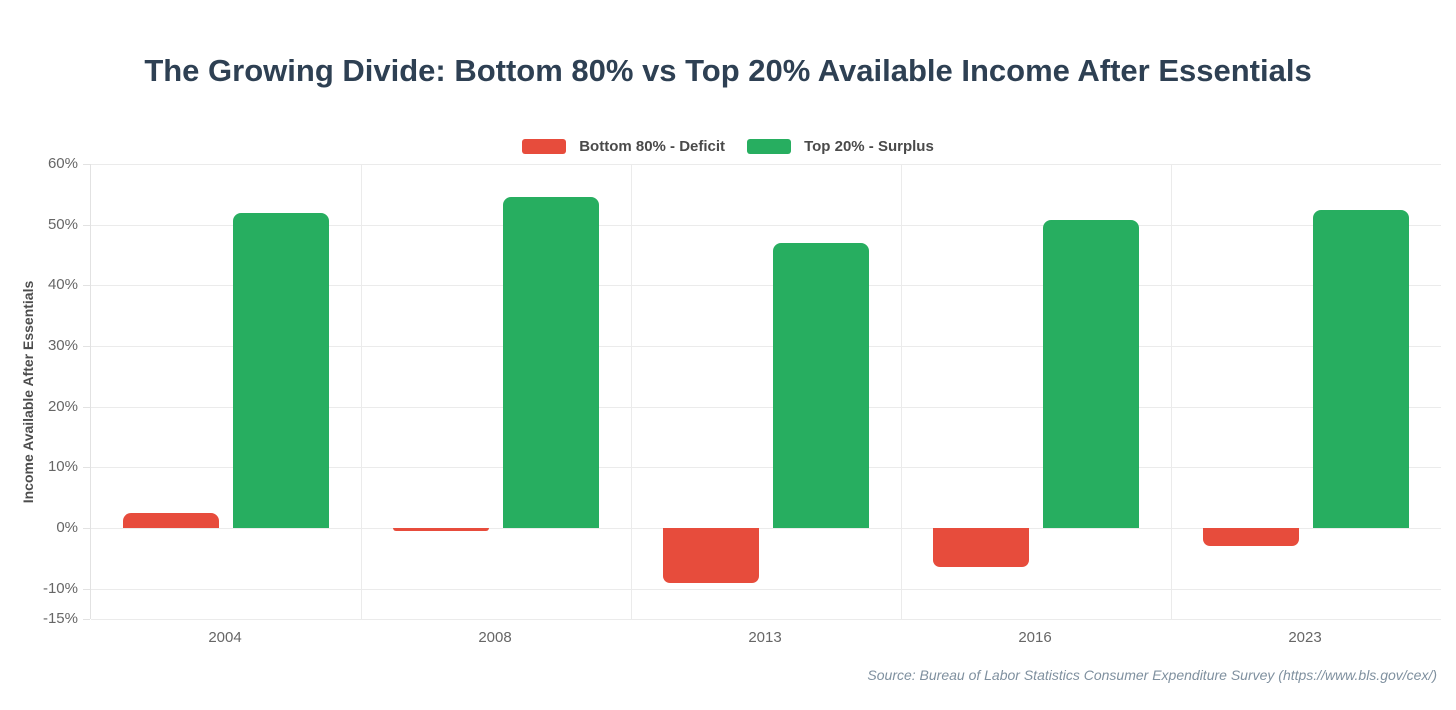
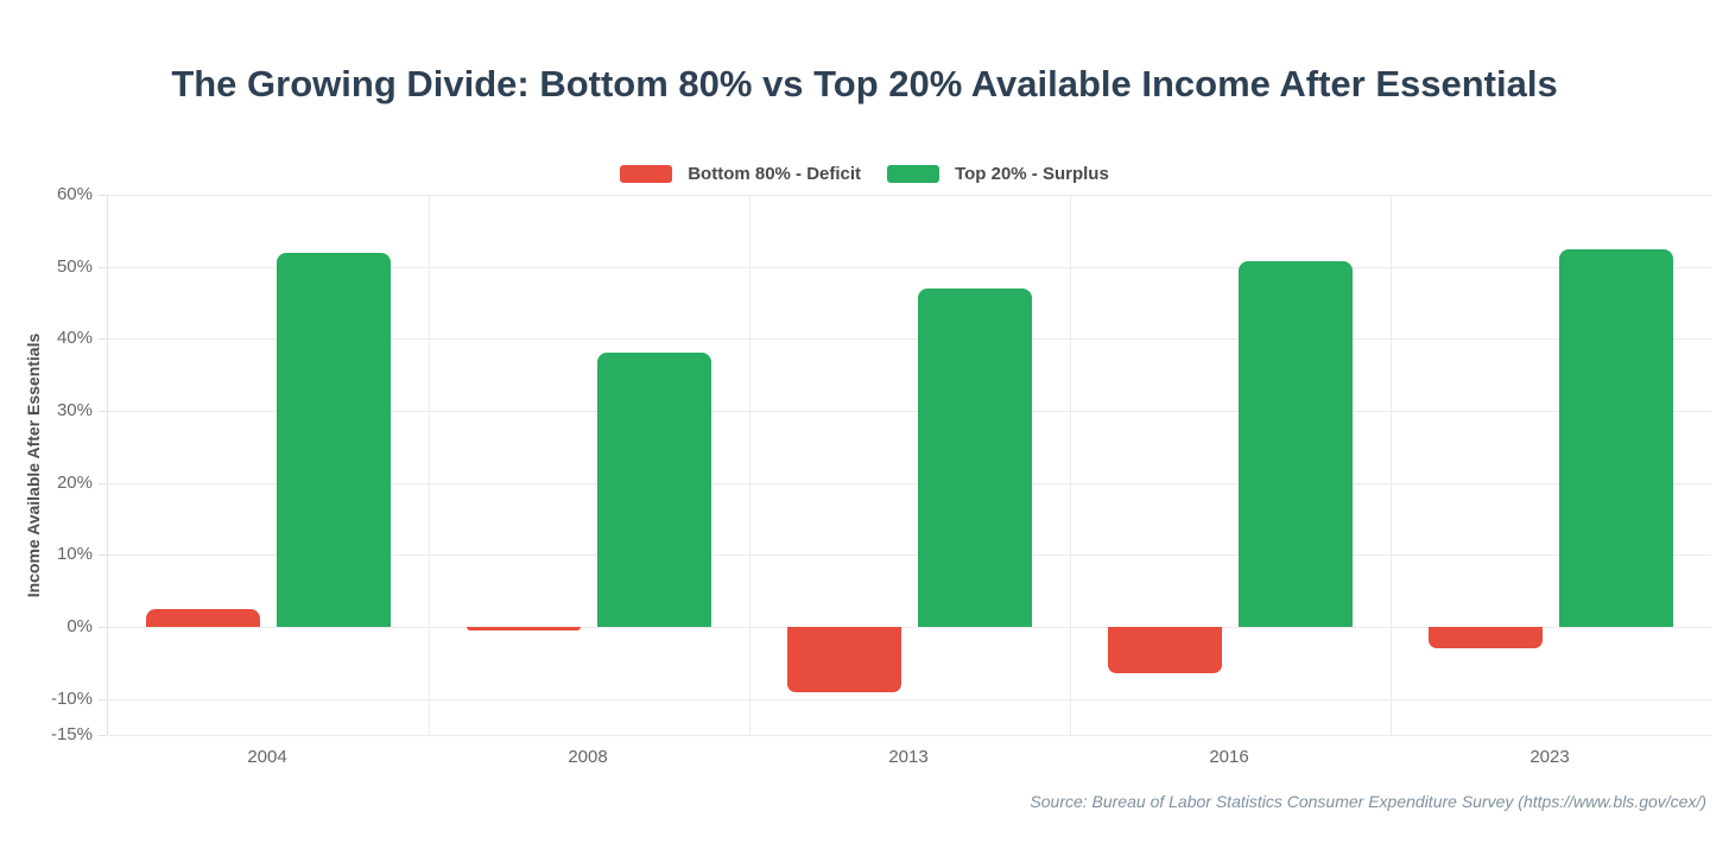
Top 20% - Surplus/2008: 54% -> 38%
